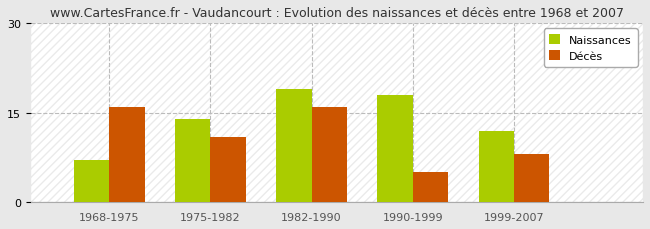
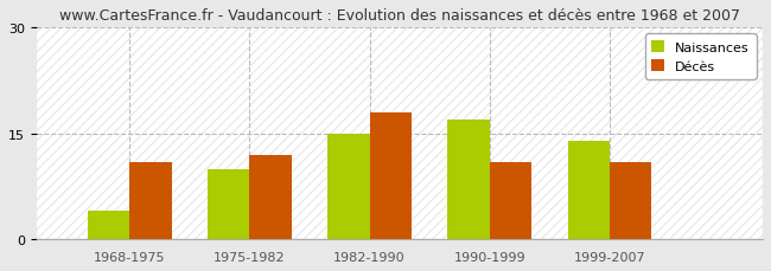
Naissances/1968-1975: 7 -> 4
Décès/1968-1975: 16 -> 11
Naissances/1975-1982: 14 -> 10
Décès/1975-1982: 11 -> 12
Naissances/1982-1990: 19 -> 15
Décès/1982-1990: 16 -> 18
Naissances/1990-1999: 18 -> 17
Décès/1990-1999: 5 -> 11
Naissances/1999-2007: 12 -> 14
Décès/1999-2007: 8 -> 11
